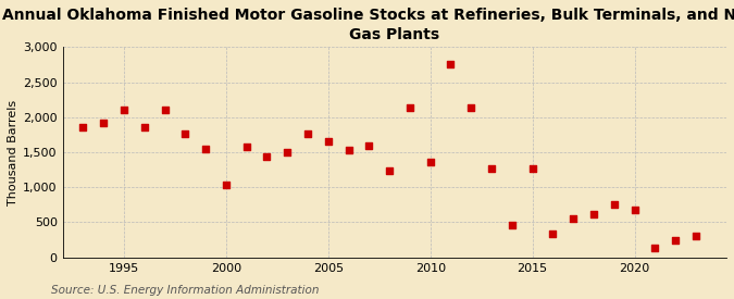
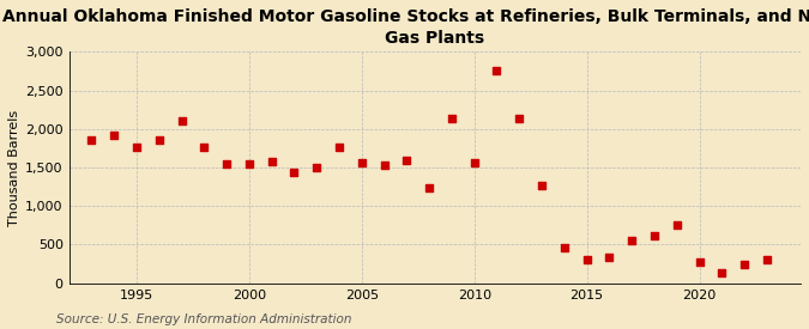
1995: 2,100 -> 1,760
2000: 1,040 -> 1,540
2005: 1,660 -> 1,560
2010: 1,360 -> 1,560
2015: 1,260 -> 300
2020: 680 -> 270
